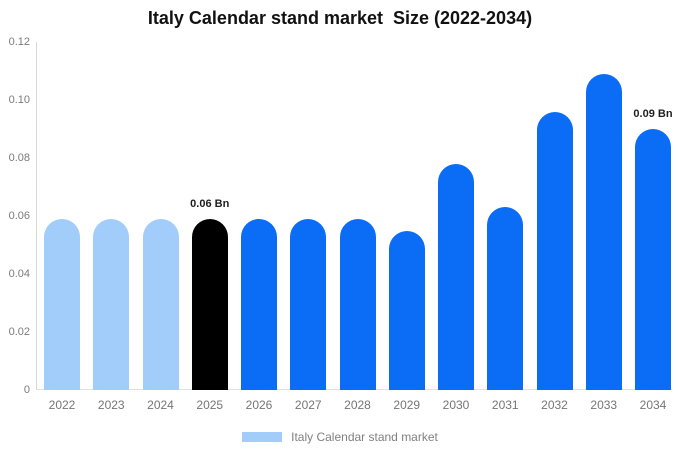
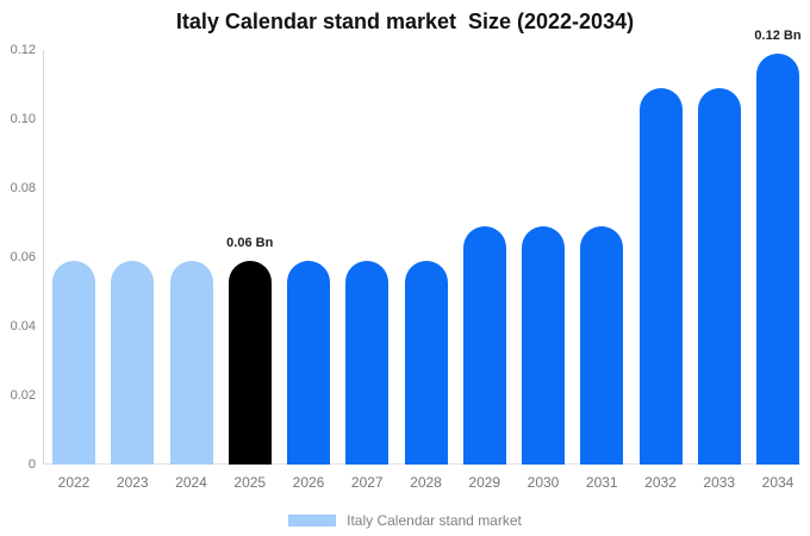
2029: 0.055 -> 0.069
2030: 0.078 -> 0.069
2031: 0.063 -> 0.069
2032: 0.096 -> 0.109
2034: 0.09 -> 0.12
